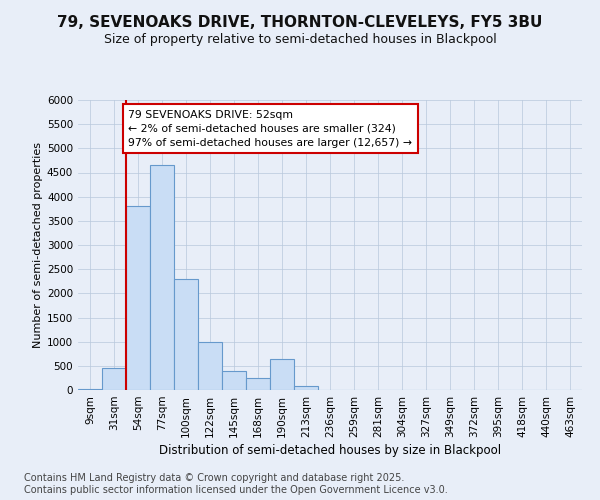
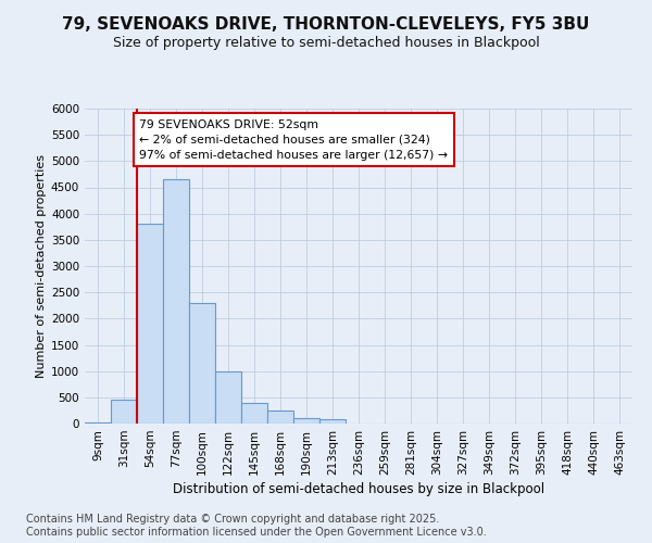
190sqm: 650 -> 100
